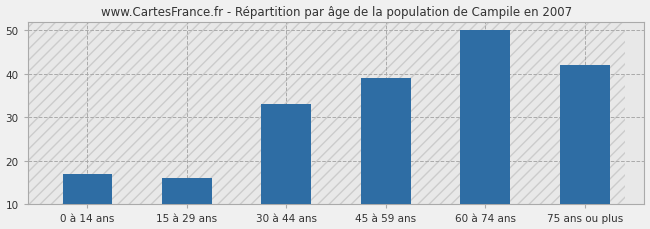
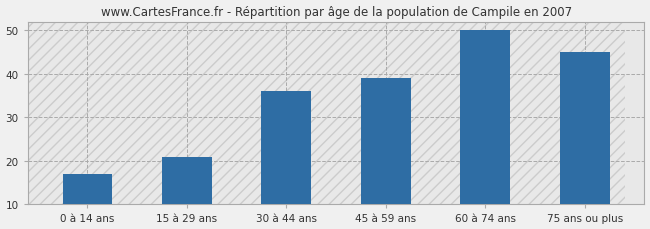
15 à 29 ans: 16 -> 21
30 à 44 ans: 33 -> 36
75 ans ou plus: 42 -> 45
